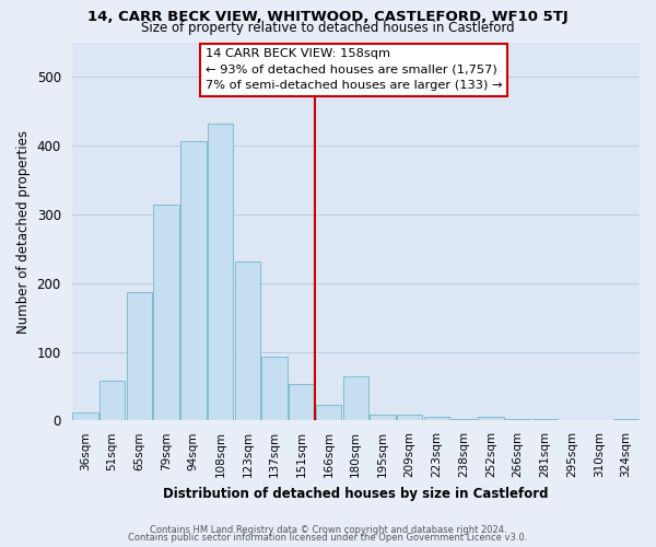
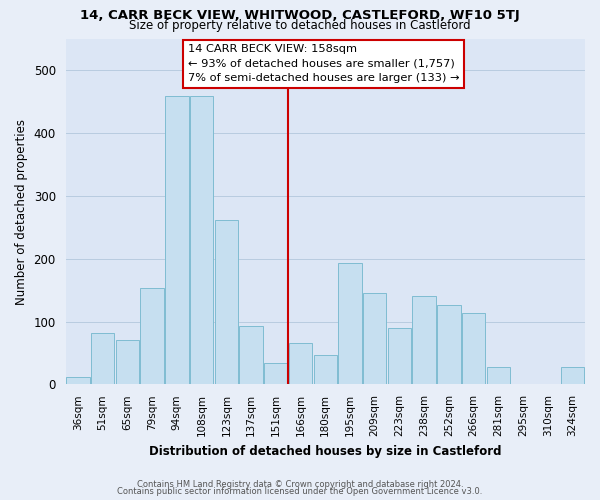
51sqm: 58 -> 82
65sqm: 187 -> 70
79sqm: 315 -> 154
94sqm: 407 -> 460
108sqm: 432 -> 460
123sqm: 232 -> 262
151sqm: 53 -> 34
166sqm: 23 -> 66
180sqm: 65 -> 46
195sqm: 8 -> 194
209sqm: 8 -> 146
223sqm: 5 -> 90
238sqm: 2 -> 140
252sqm: 5 -> 126
266sqm: 2 -> 114
281sqm: 2 -> 28
324sqm: 2 -> 28
